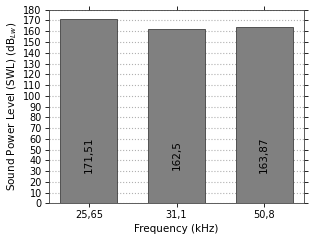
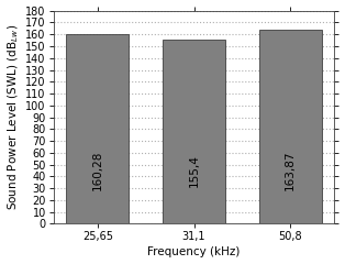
25,65: 171,51 -> 160,28
31,1: 162,5 -> 155,4
